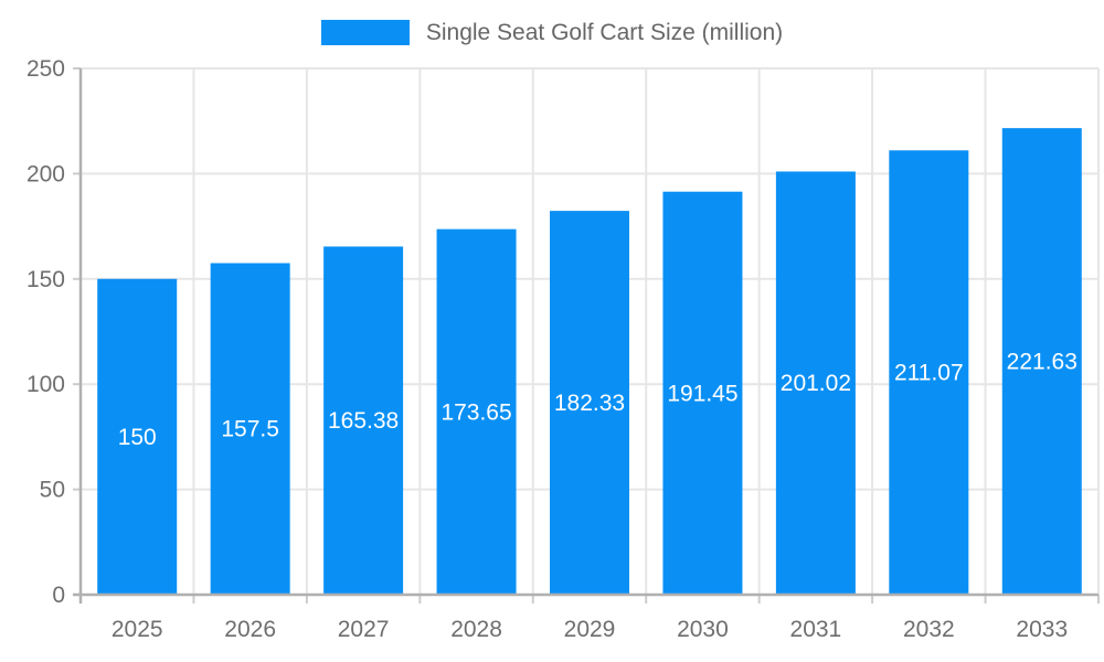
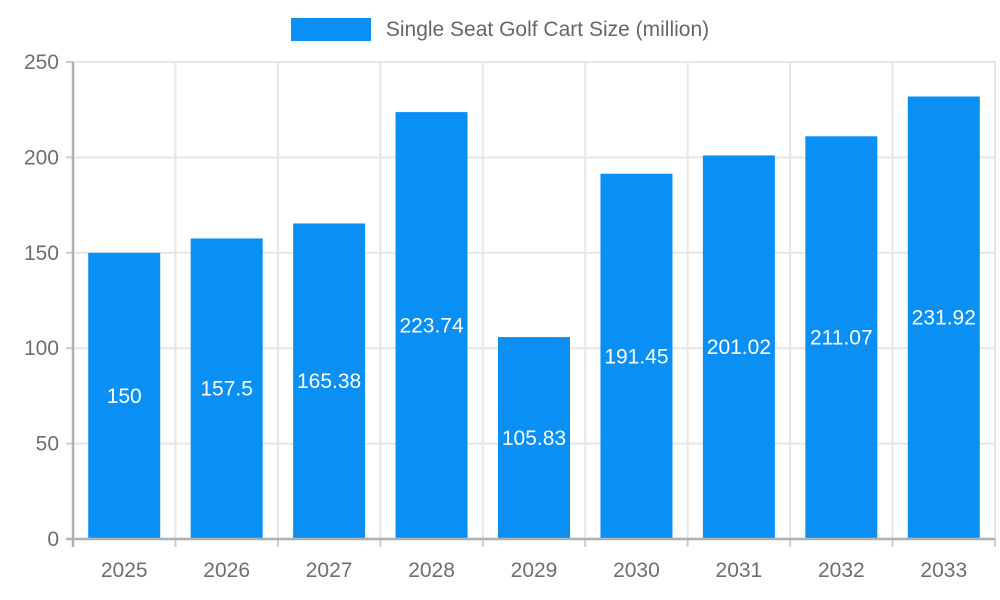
2028: 173.65 -> 223.74
2029: 182.33 -> 105.83
2033: 221.63 -> 231.92
